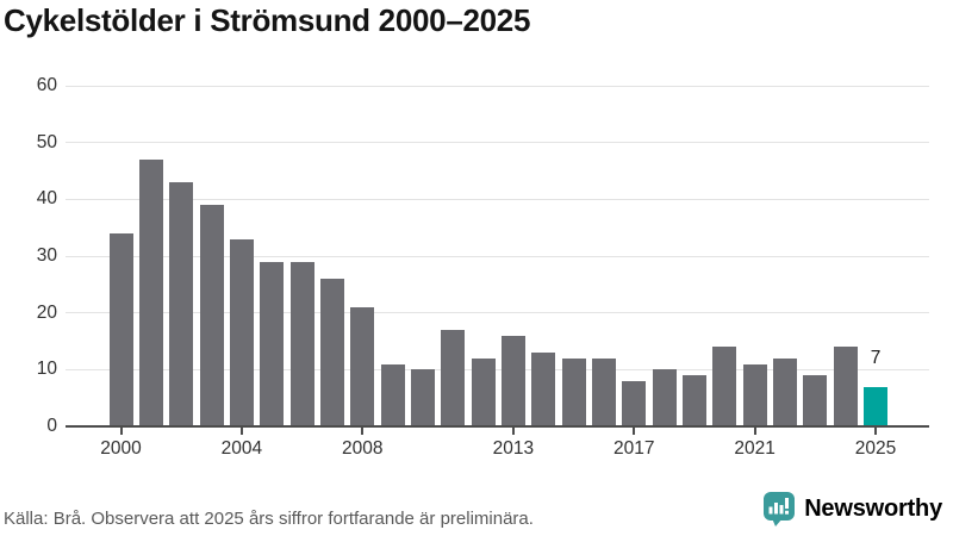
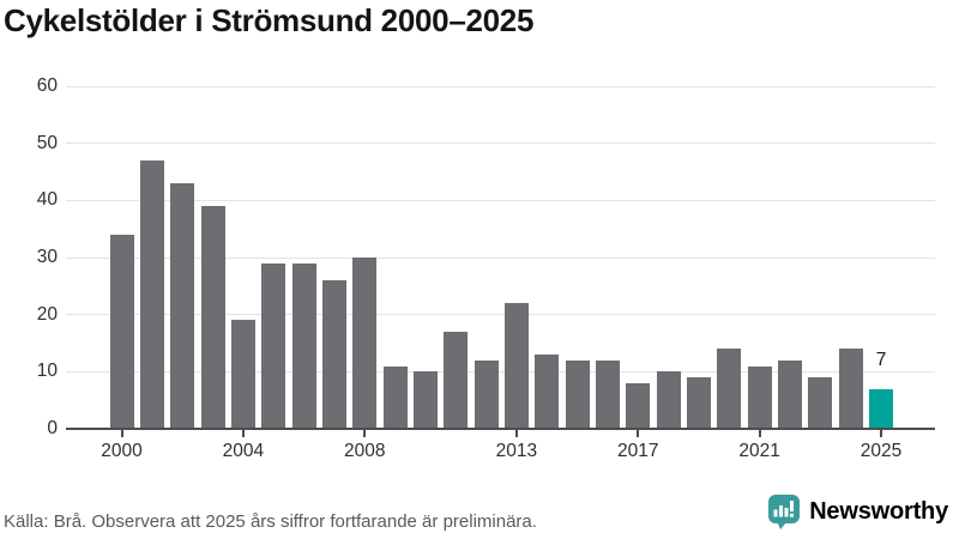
2004: 33 -> 19
2008: 21 -> 30
2013: 16 -> 22
